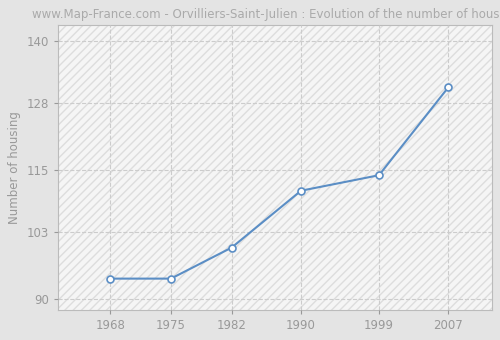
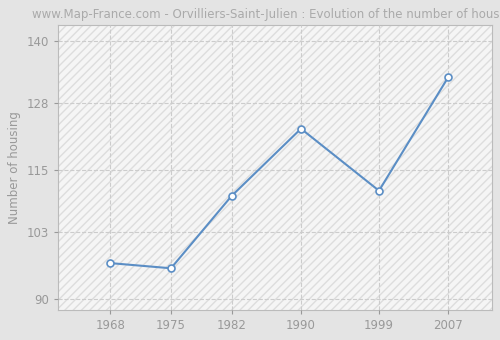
1968: 94 -> 97
1975: 94 -> 96
1982: 100 -> 110
1990: 111 -> 123
1999: 114 -> 111
2007: 131 -> 133
